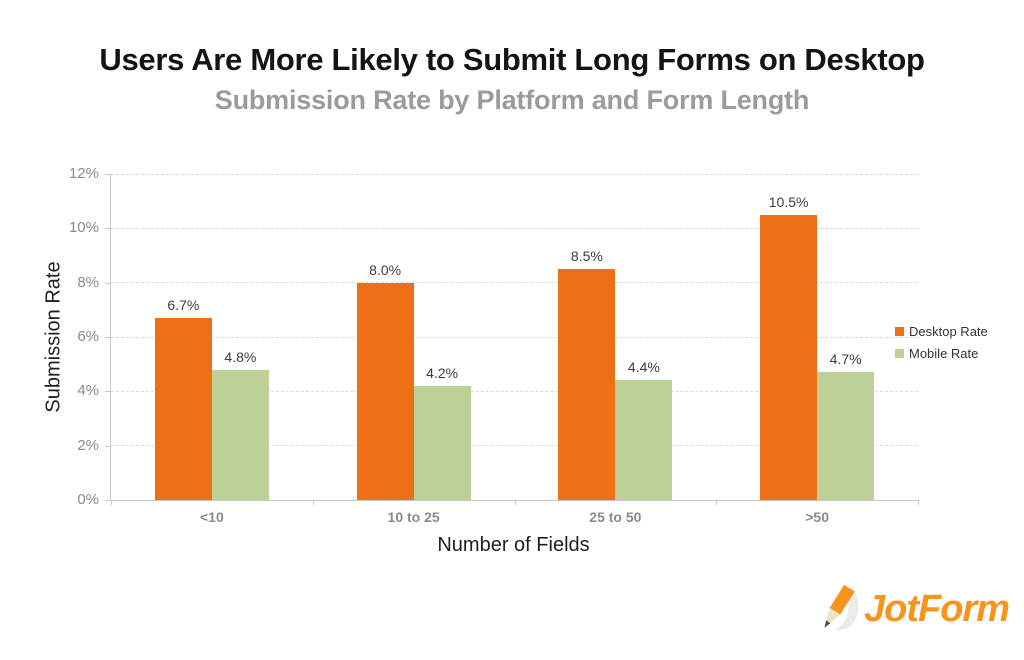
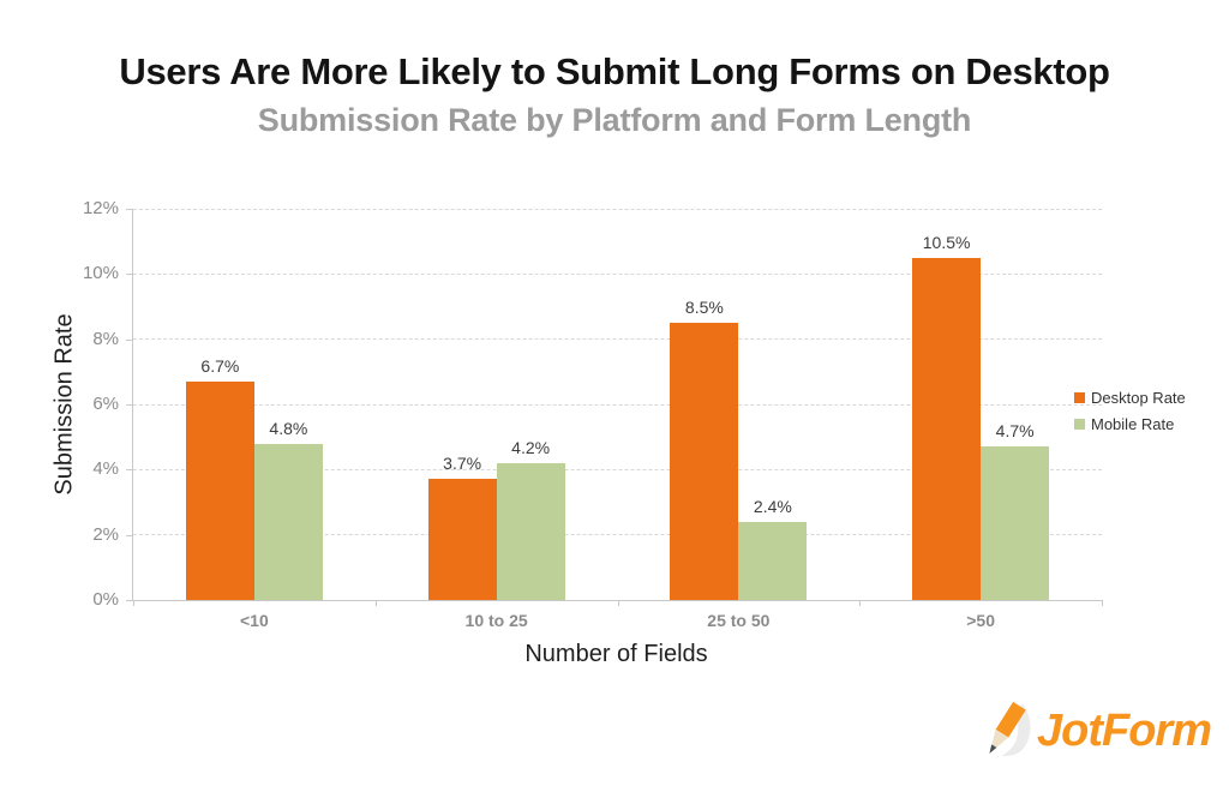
Desktop Rate/10 to 25: 8.0% -> 3.7%
Mobile Rate/25 to 50: 4.4% -> 2.4%
